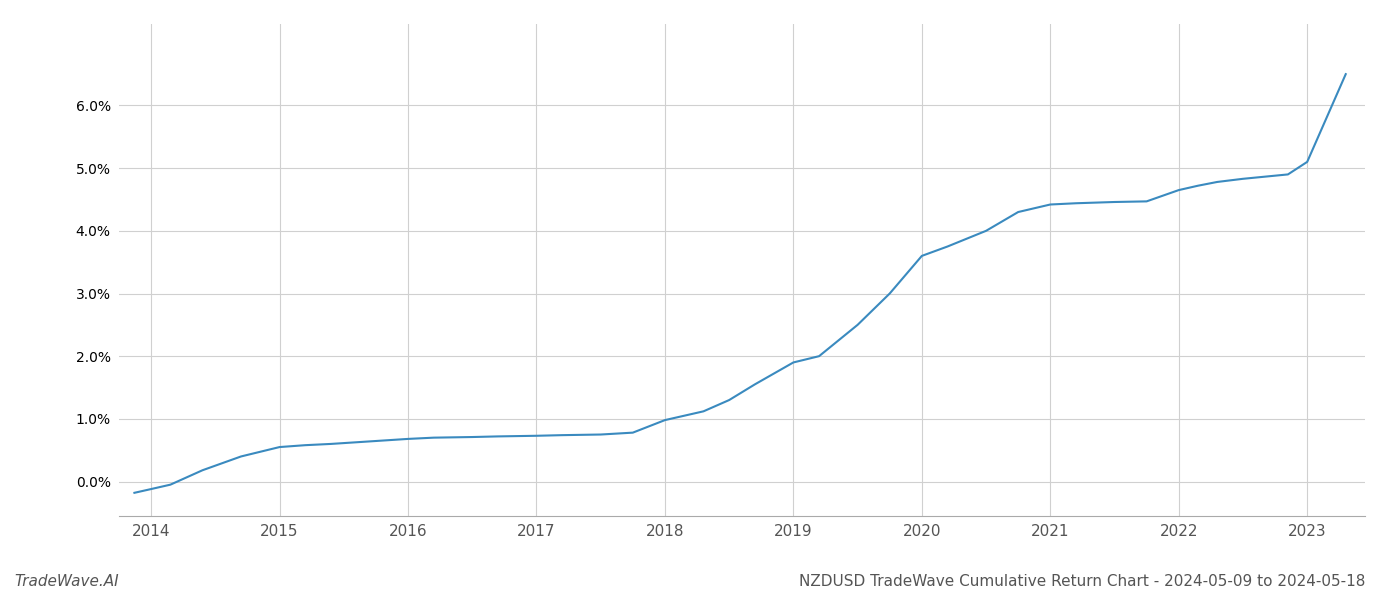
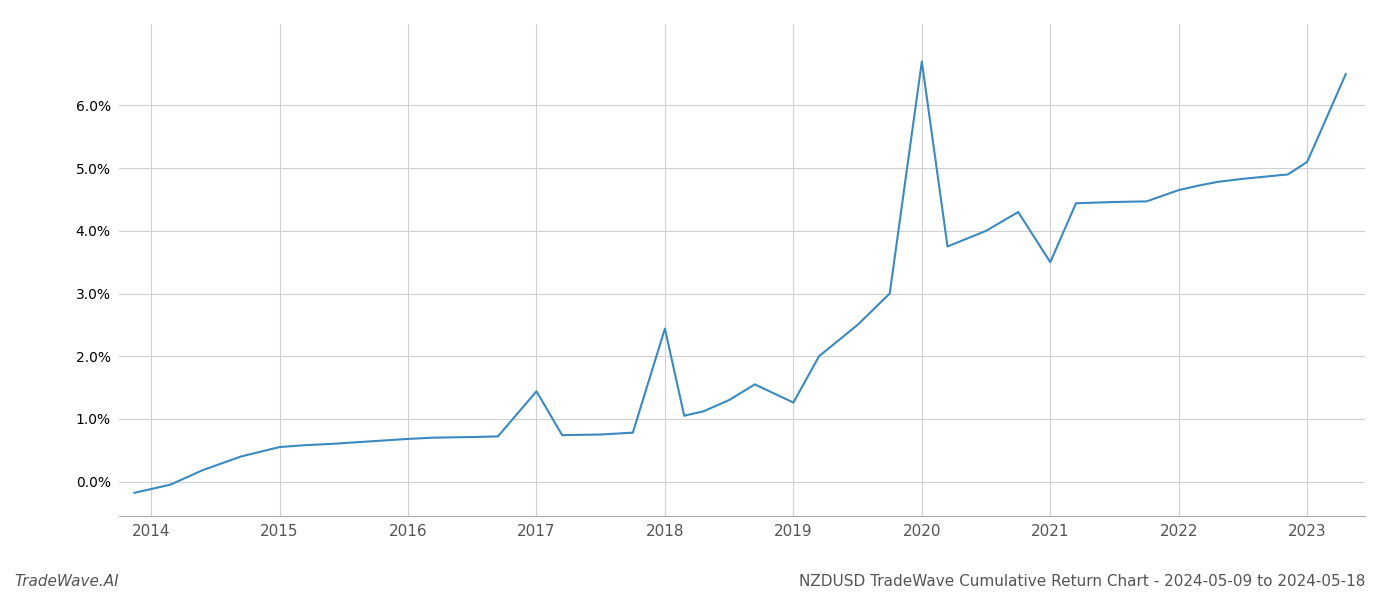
2017: 0.73% -> 1.44%
2018: 0.98% -> 2.44%
2019: 1.90% -> 1.26%
2020: 3.60% -> 6.70%
2021: 4.42% -> 3.50%
